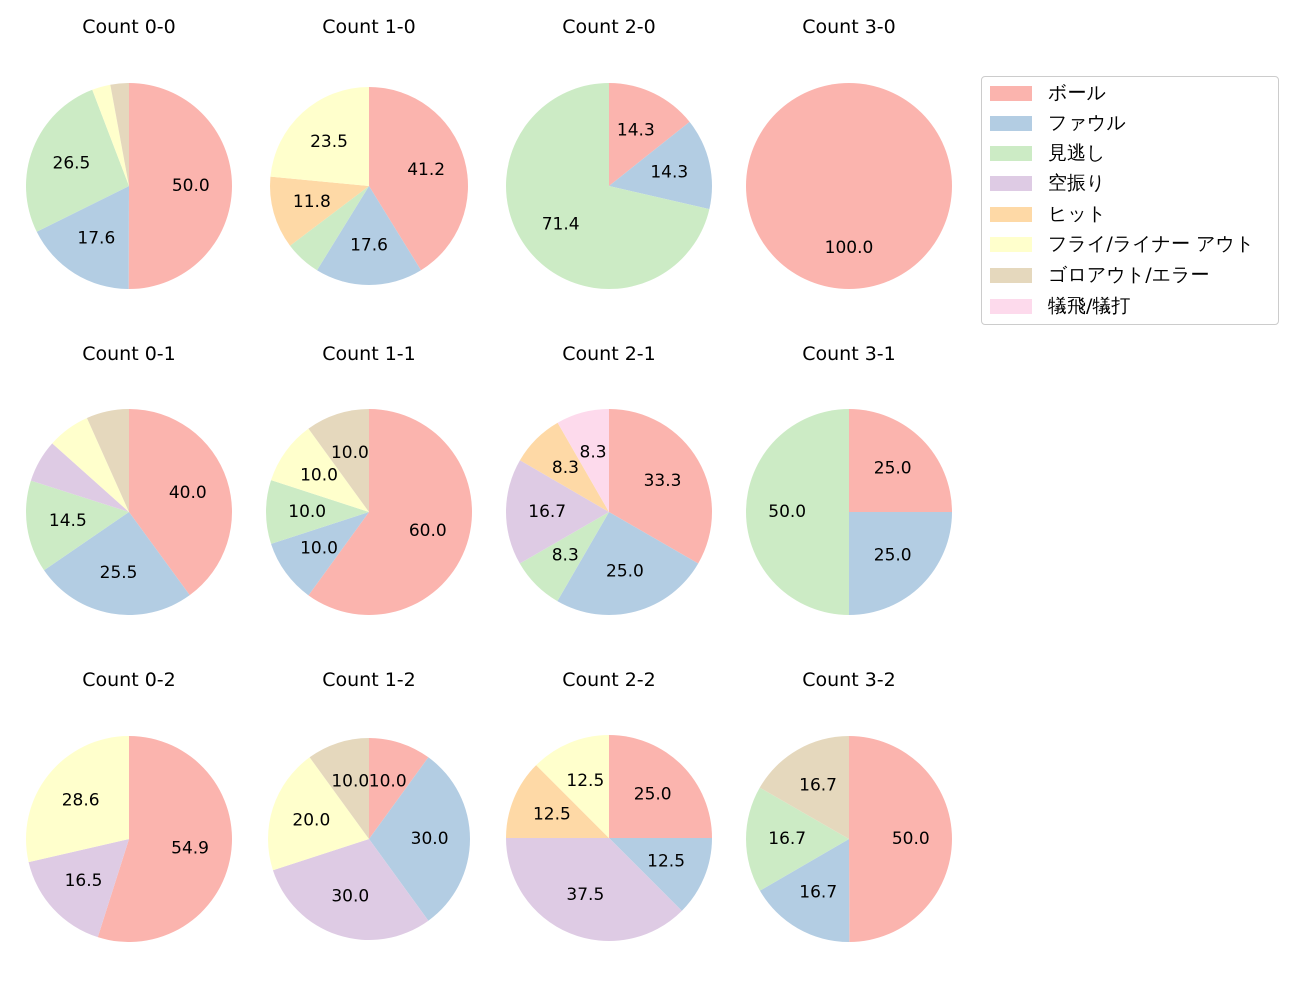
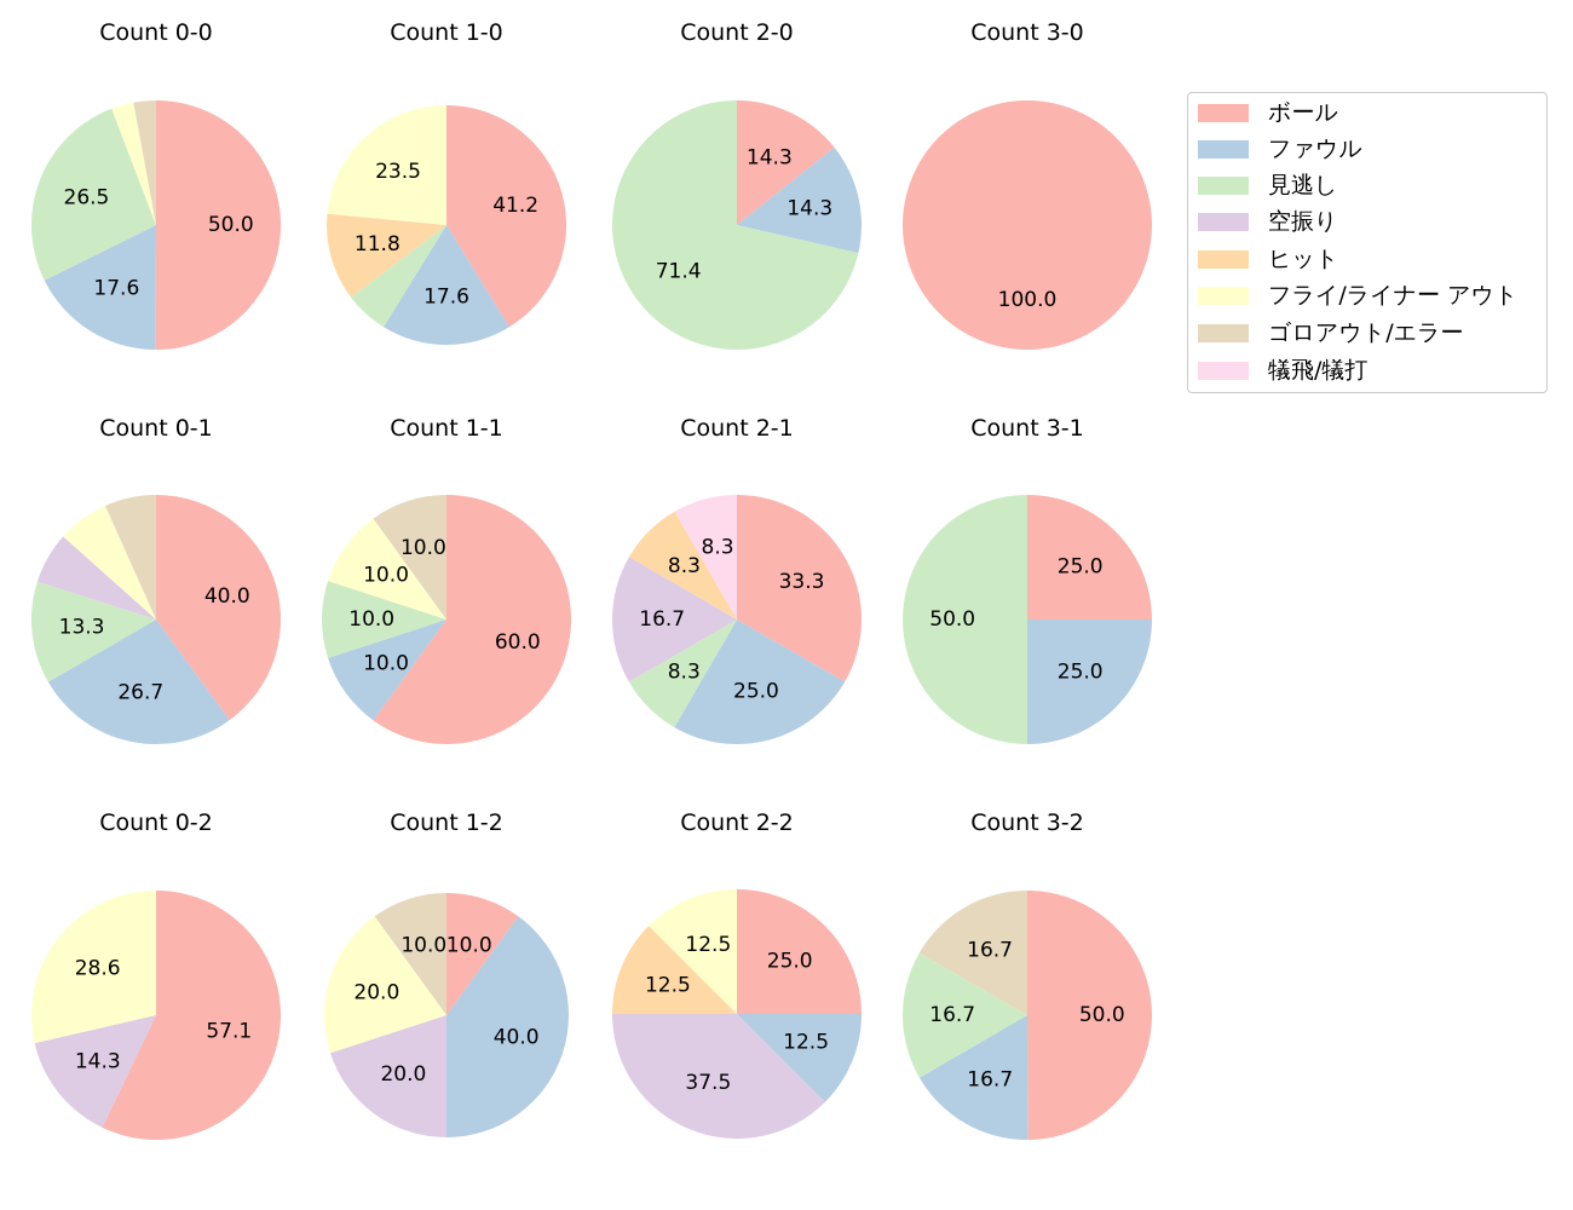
Count 0-1/ファウル: 25.5 -> 26.7
Count 0-1/見逃し: 14.5 -> 13.3
Count 0-2/ボール: 54.9 -> 57.1
Count 0-2/空振り: 16.5 -> 14.3
Count 1-2/ファウル: 30.0 -> 40.0
Count 1-2/空振り: 30.0 -> 20.0
